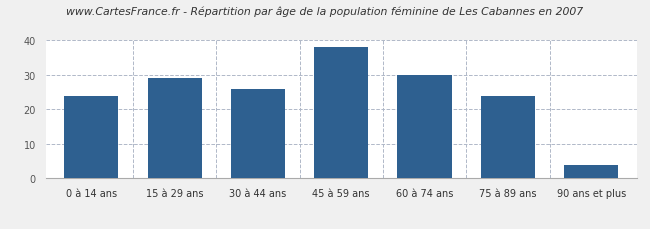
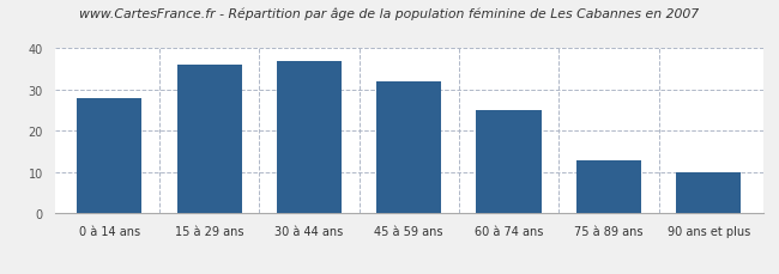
0 à 14 ans: 24 -> 28
15 à 29 ans: 29 -> 36
30 à 44 ans: 26 -> 37
45 à 59 ans: 38 -> 32
60 à 74 ans: 30 -> 25
75 à 89 ans: 24 -> 13
90 ans et plus: 4 -> 10
